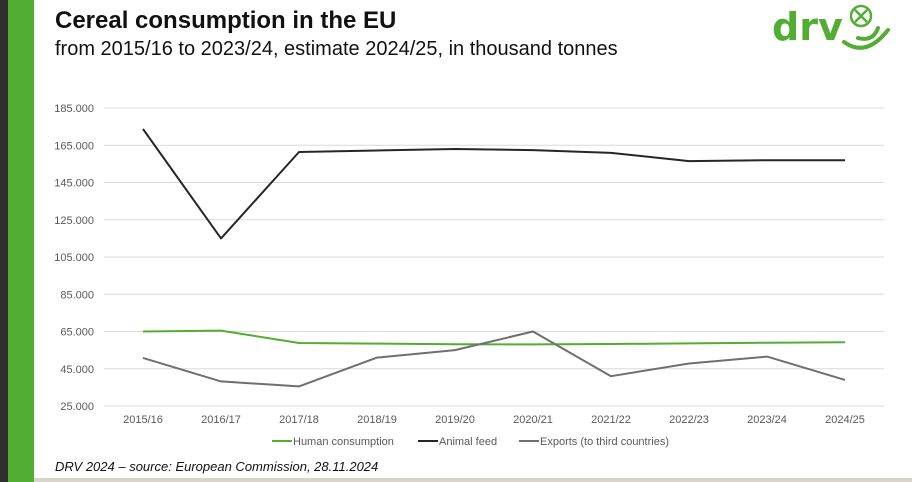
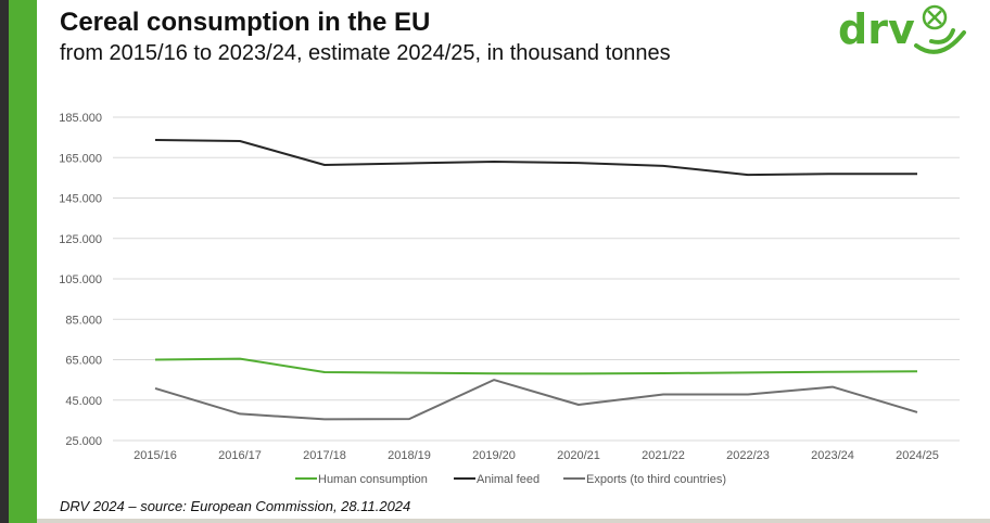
Animal feed/2016/17: 115000 -> 173000
Exports (to third countries)/2018/19: 51000 -> 36000
Exports (to third countries)/2020/21: 65000 -> 43000
Exports (to third countries)/2021/22: 41000 -> 48000
